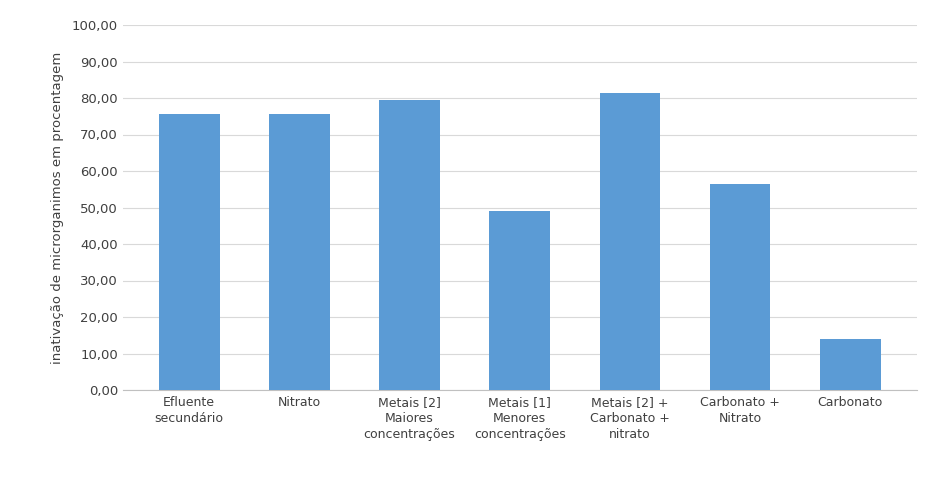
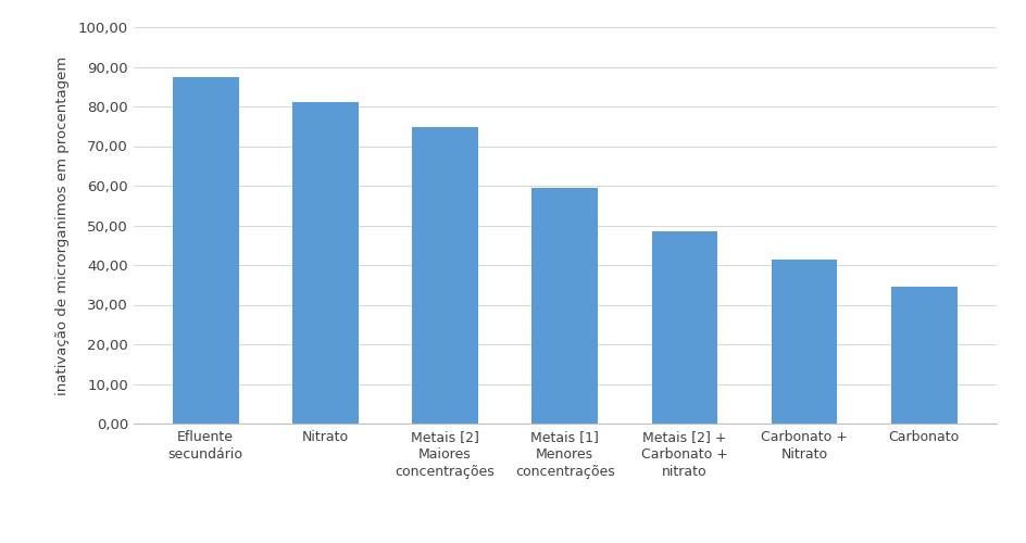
Efluente secundário: 75,5 -> 87,5
Nitrato: 75,5 -> 81,0
Metais [2] Maiores concentrações: 79,5 -> 74,8
Metais [1] Menores concentrações: 49,0 -> 59,5
Metais [2] + Carbonato + nitrato: 81,5 -> 48,5
Carbonato + Nitrato: 56,5 -> 41,5
Carbonato: 14,0 -> 34,5
